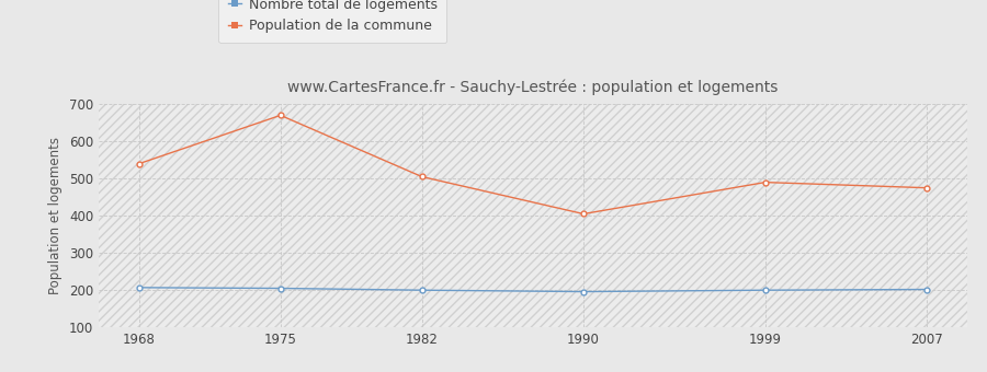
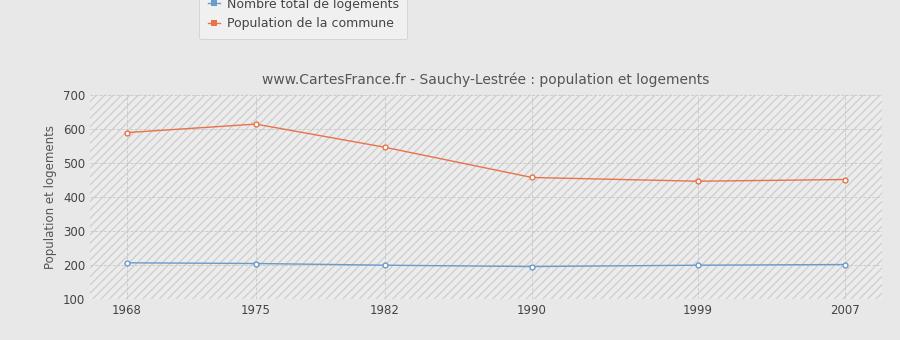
Population de la commune/1968: 540 -> 590
Population de la commune/1975: 670 -> 615
Population de la commune/1982: 505 -> 547
Population de la commune/1990: 405 -> 458
Population de la commune/1999: 490 -> 447
Population de la commune/2007: 475 -> 452
